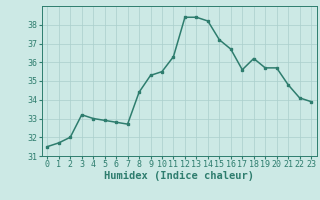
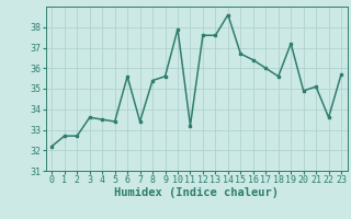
0: 31.5 -> 32.2
1: 31.7 -> 32.7
2: 32.0 -> 32.7
3: 33.2 -> 33.6
4: 33.0 -> 33.5
5: 32.9 -> 33.4
6: 32.8 -> 35.6
7: 32.7 -> 33.4
8: 34.4 -> 35.4
9: 35.3 -> 35.6
10: 35.5 -> 37.9
11: 36.3 -> 33.2
12: 38.4 -> 37.6
13: 38.4 -> 37.6
14: 38.2 -> 38.6
15: 37.2 -> 36.7
16: 36.7 -> 36.4
17: 35.6 -> 36.0
18: 36.2 -> 35.6
19: 35.7 -> 37.2
20: 35.7 -> 34.9
21: 34.8 -> 35.1
22: 34.1 -> 33.6
23: 33.9 -> 35.7
